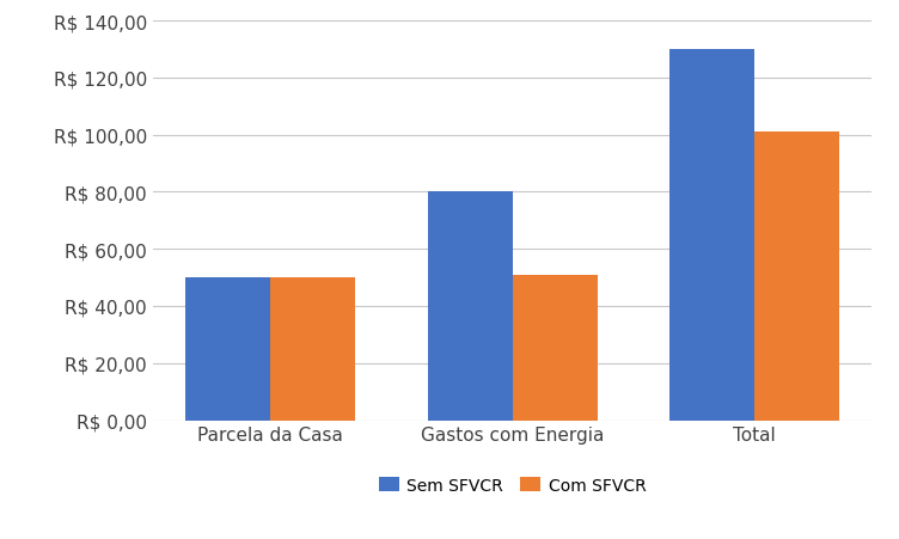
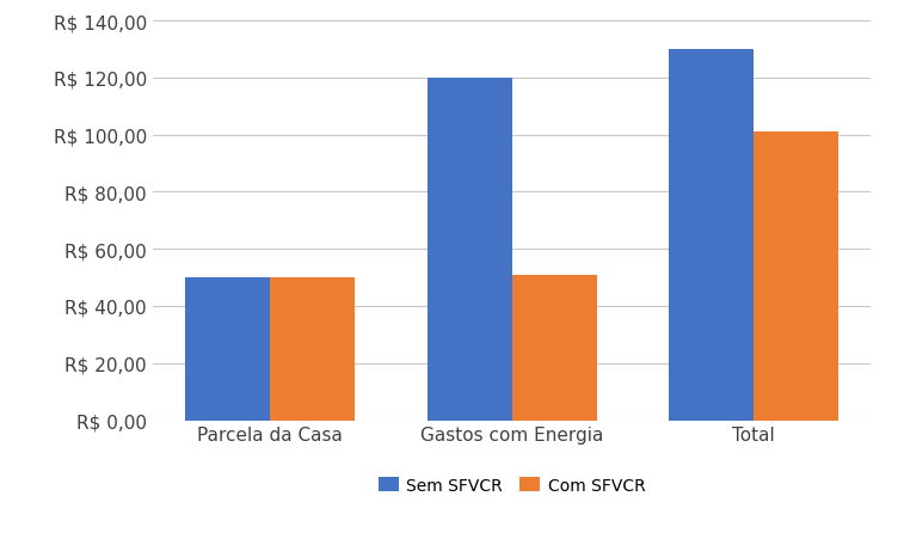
Sem SFVCR/Gastos com Energia: R$ 80 -> R$ 120
